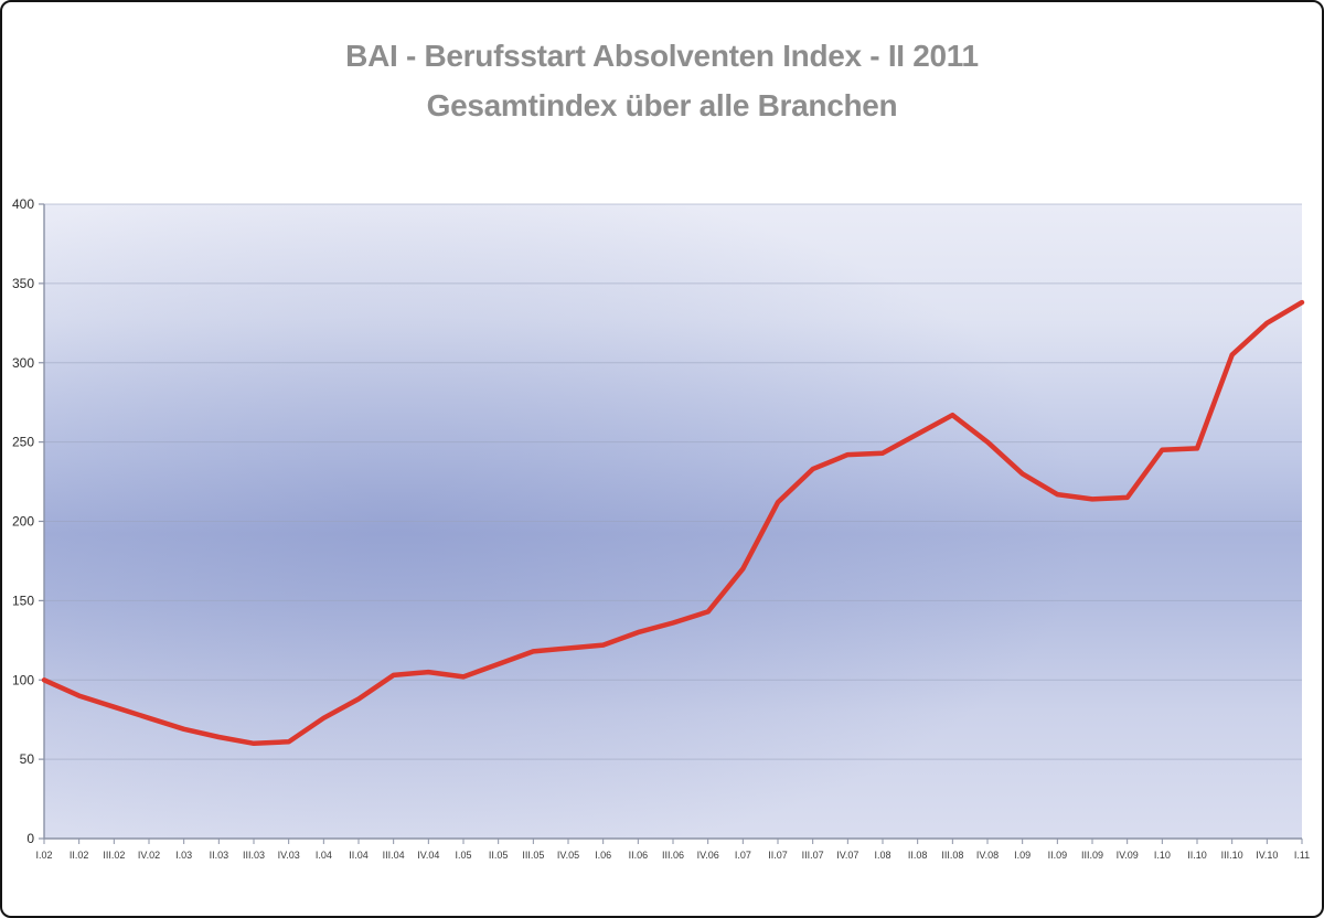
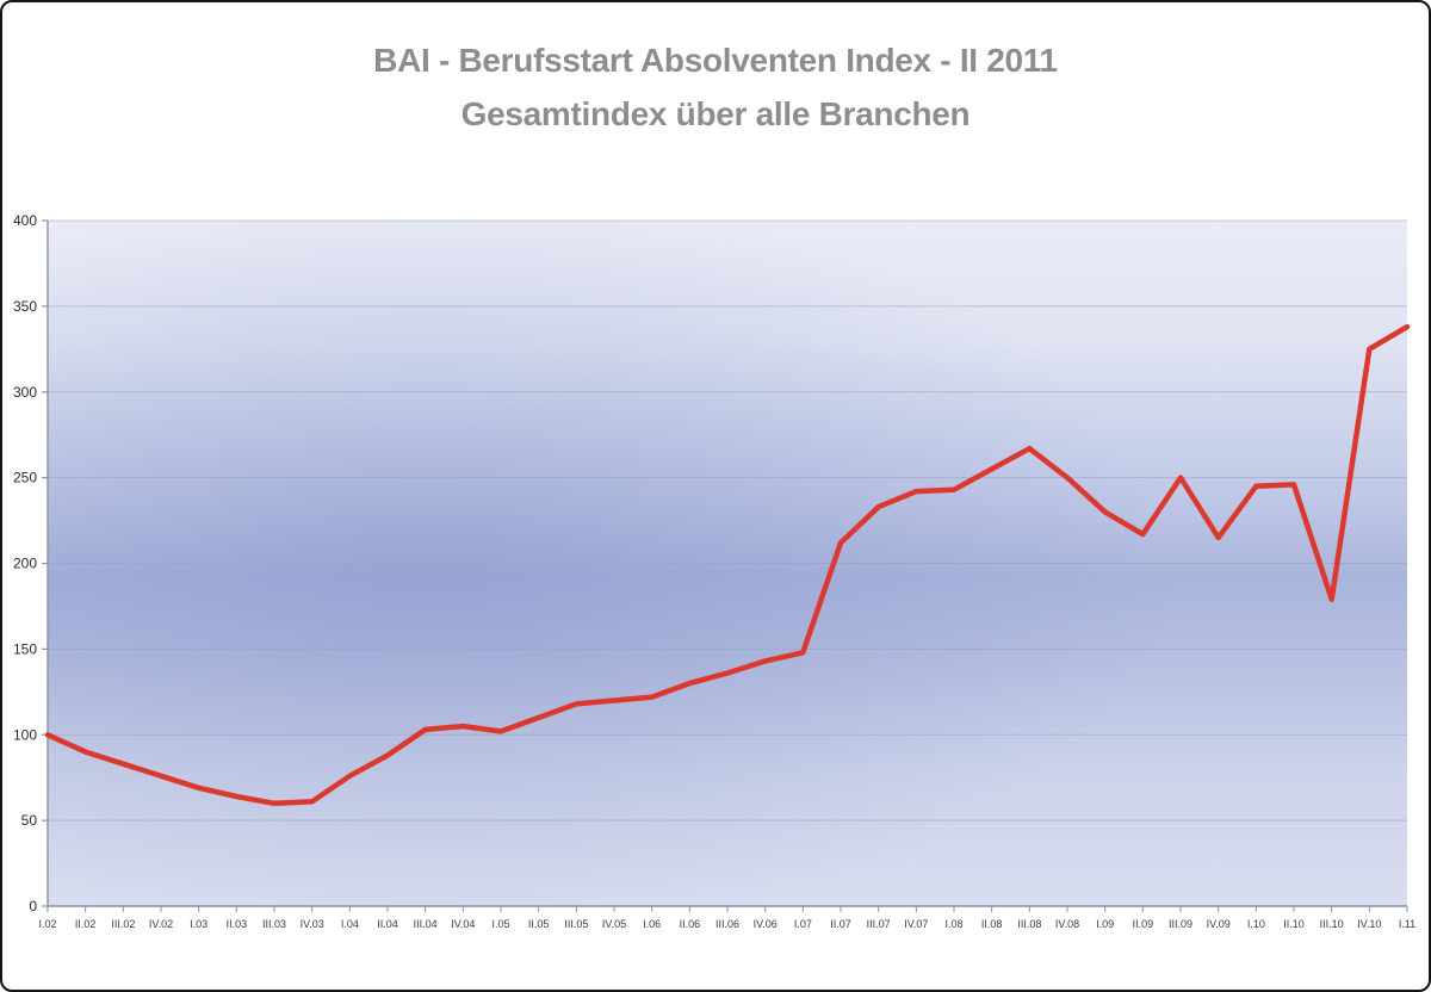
I.07: 170 -> 148
III.09: 214 -> 250
III.10: 305 -> 179
